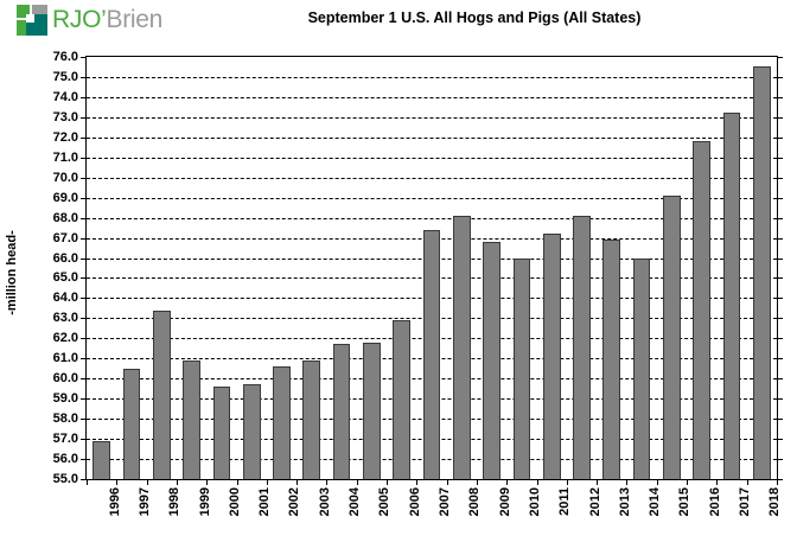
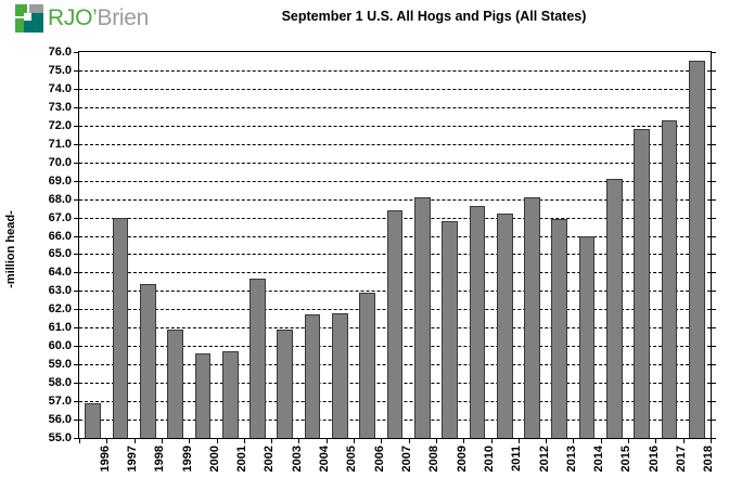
1997: 60.5 -> 67.0
2002: 60.6 -> 63.7
2010: 66.0 -> 67.6
2017: 73.2 -> 72.3
